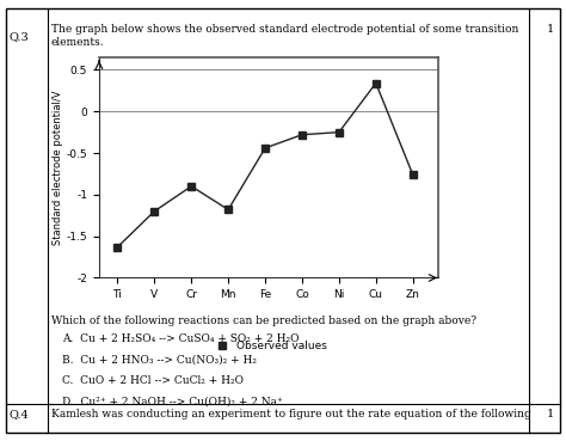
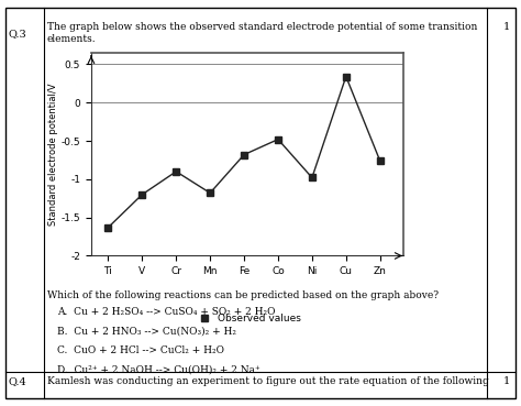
Fe: -0.44 -> -0.68
Co: -0.28 -> -0.48
Ni: -0.25 -> -0.98
